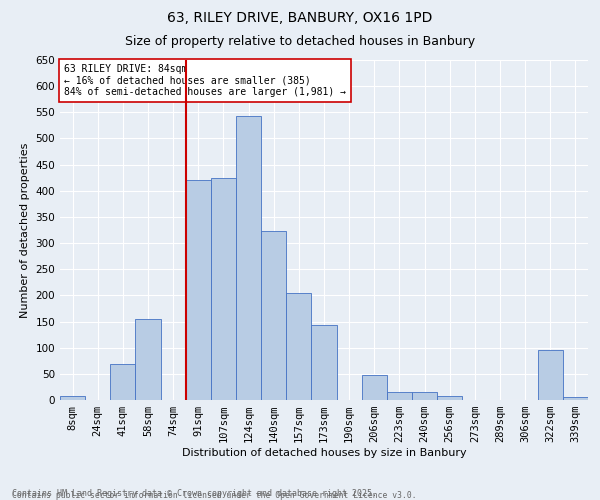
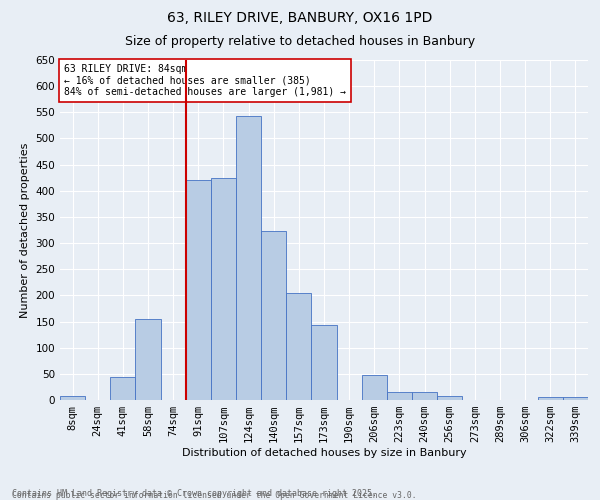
41sqm: 68 -> 44
322sqm: 96 -> 6
